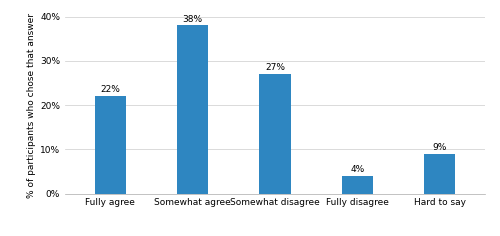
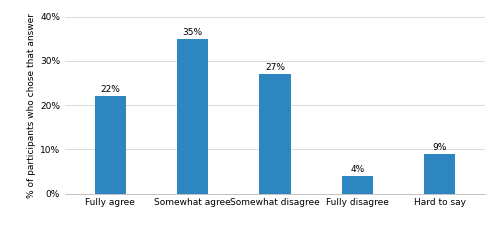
Somewhat agree: 38% -> 35%
